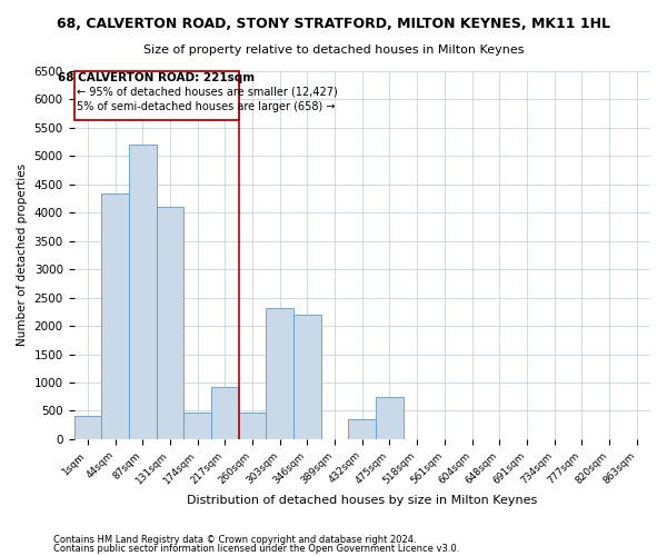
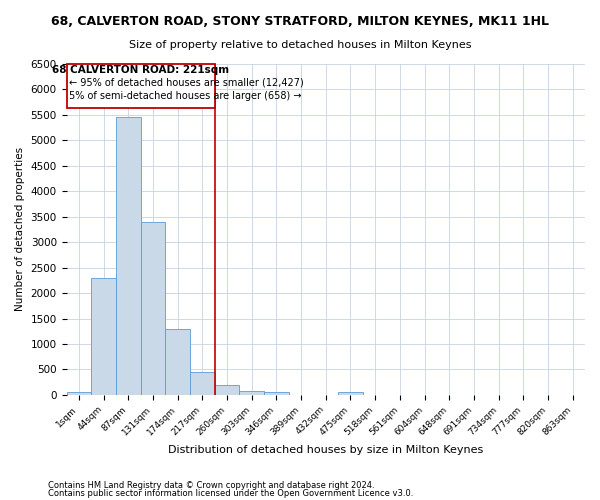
1sqm: 400 -> 50
44sqm: 4340 -> 2300
87sqm: 5200 -> 5450
131sqm: 4100 -> 3400
174sqm: 460 -> 1300
217sqm: 920 -> 450
260sqm: 460 -> 200
303sqm: 2320 -> 80
346sqm: 2200 -> 50
432sqm: 360 -> 0
475sqm: 740 -> 50
